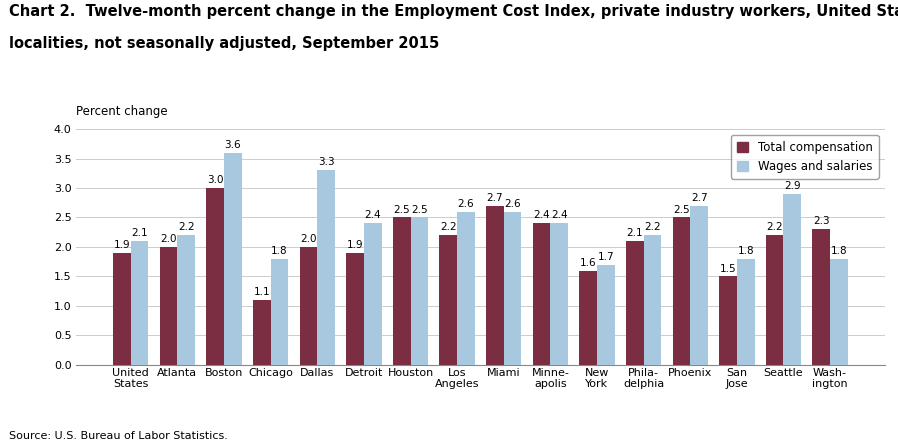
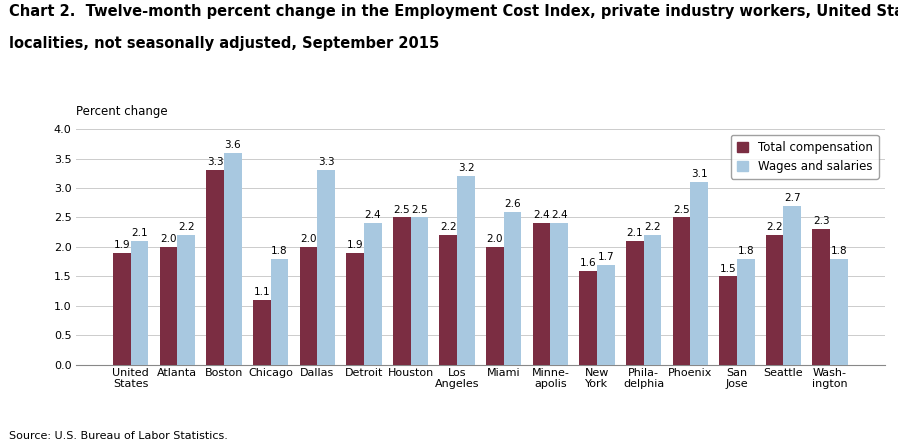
Total compensation/Boston: 3.0 -> 3.3
Wages and salaries/Los Angeles: 2.6 -> 3.2
Total compensation/Miami: 2.7 -> 2.0
Wages and salaries/Phoenix: 2.7 -> 3.1
Wages and salaries/Seattle: 2.9 -> 2.7
